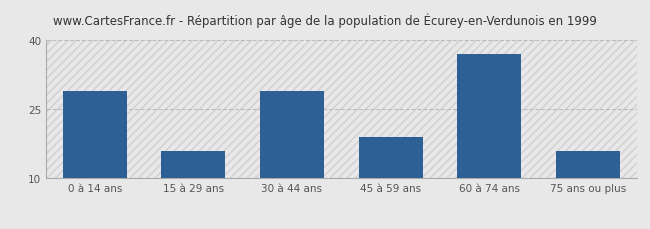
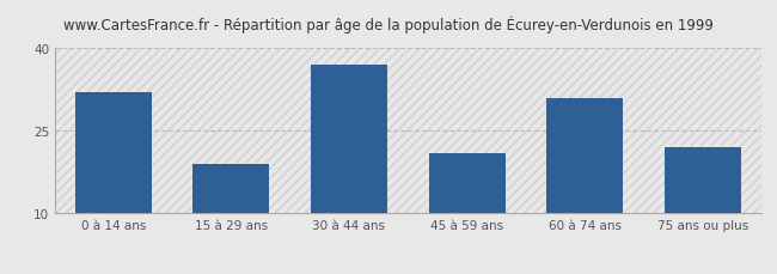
0 à 14 ans: 29 -> 32
15 à 29 ans: 16 -> 19
30 à 44 ans: 29 -> 37
45 à 59 ans: 19 -> 21
60 à 74 ans: 37 -> 31
75 ans ou plus: 16 -> 22
